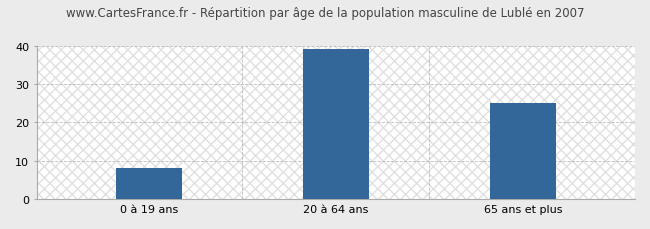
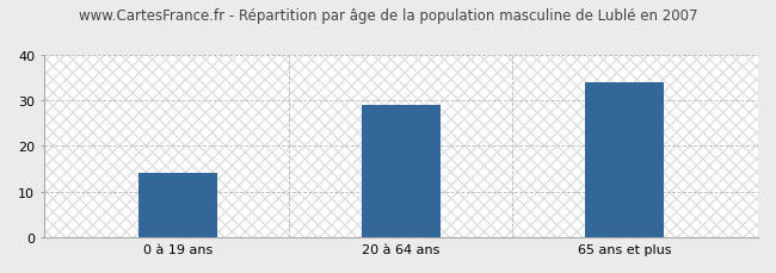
0 à 19 ans: 8 -> 14
20 à 64 ans: 39 -> 29
65 ans et plus: 25 -> 34
